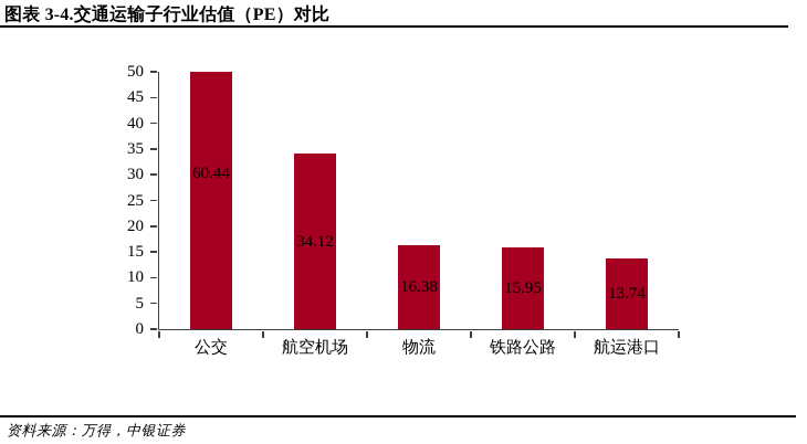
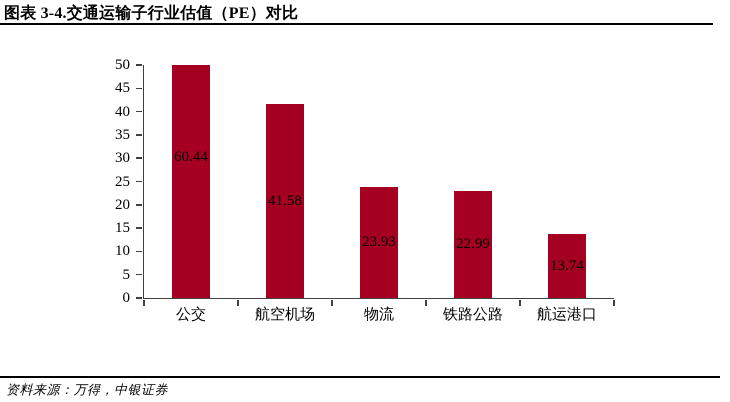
航空机场: 34.12 -> 41.58
物流: 16.38 -> 23.93
铁路公路: 15.95 -> 22.99
